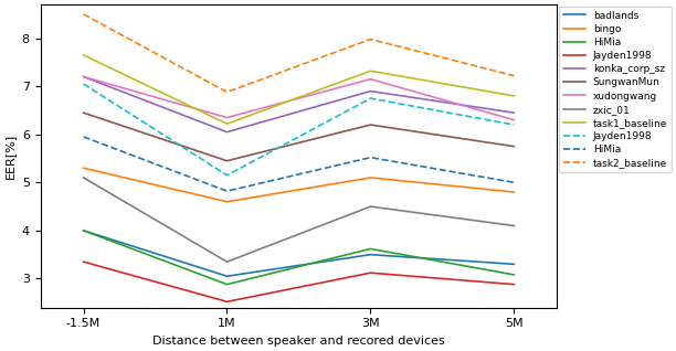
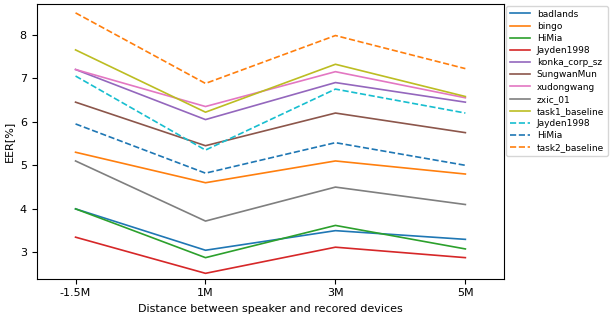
zxic_01/1M: 3.35 -> 3.72
Jayden1998/1M: 5.15 -> 5.35
xudongwang/5M: 6.30 -> 6.55
task1_baseline/5M: 6.80 -> 6.58
